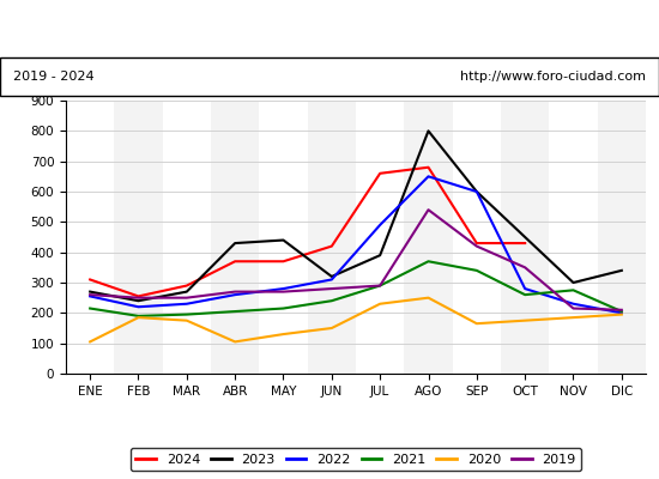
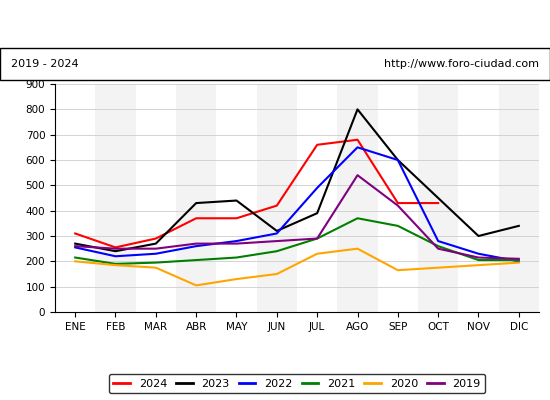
2020/ENE: 105 -> 200
2019/OCT: 350 -> 250
2021/NOV: 275 -> 205
